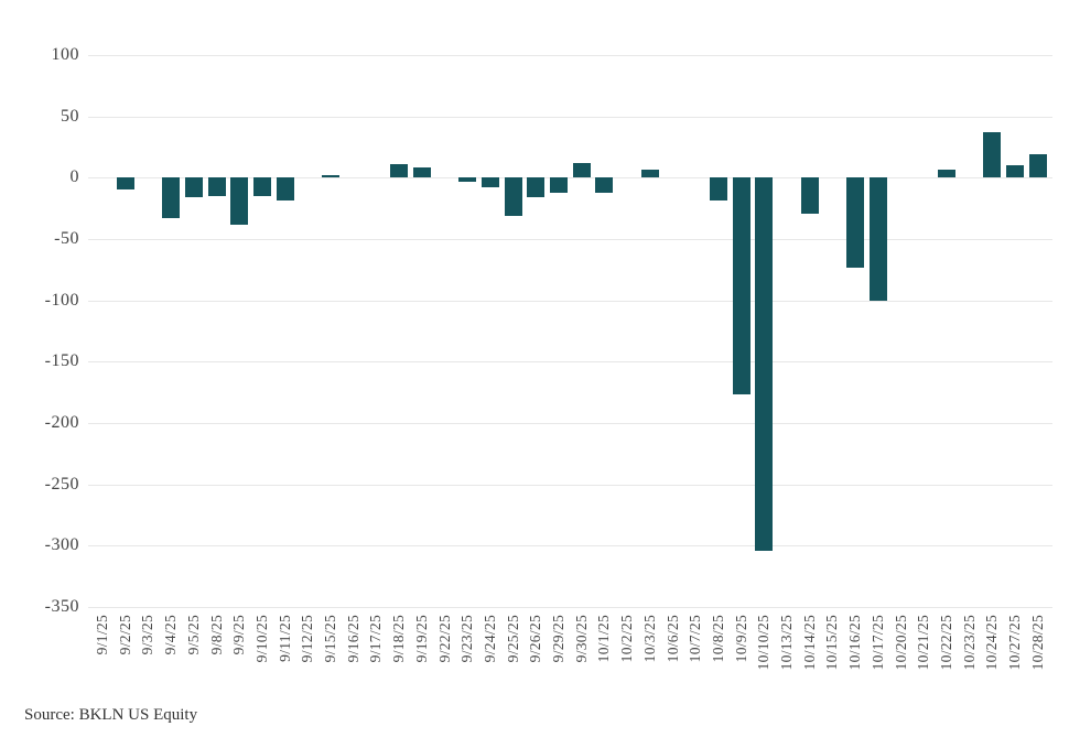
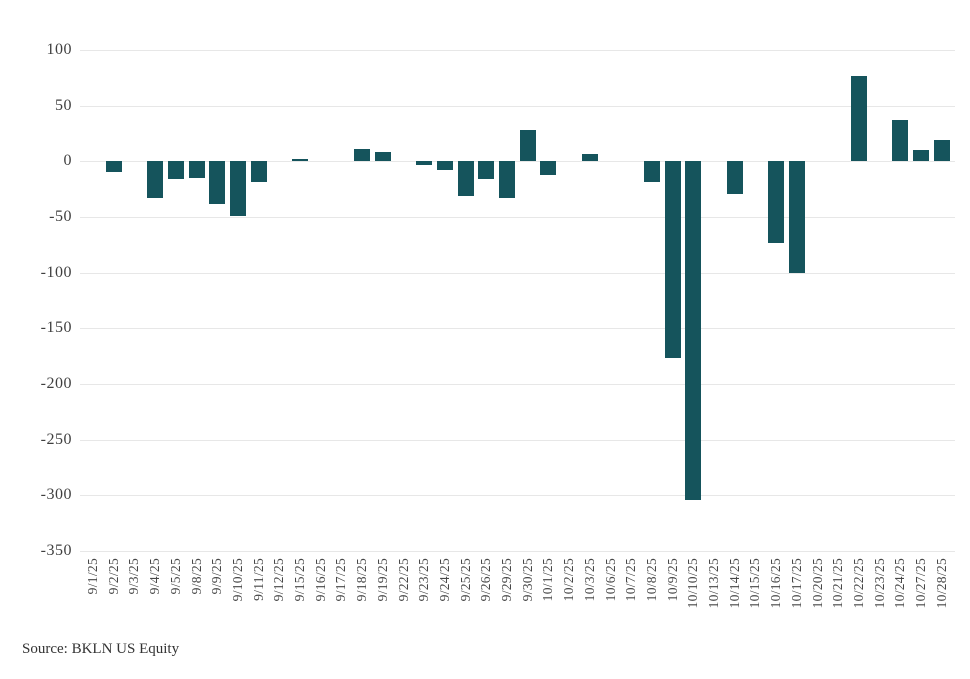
9/10/25: -15 -> -49
9/29/25: -12 -> -33
9/30/25: 12 -> 28
10/22/25: 7 -> 77
